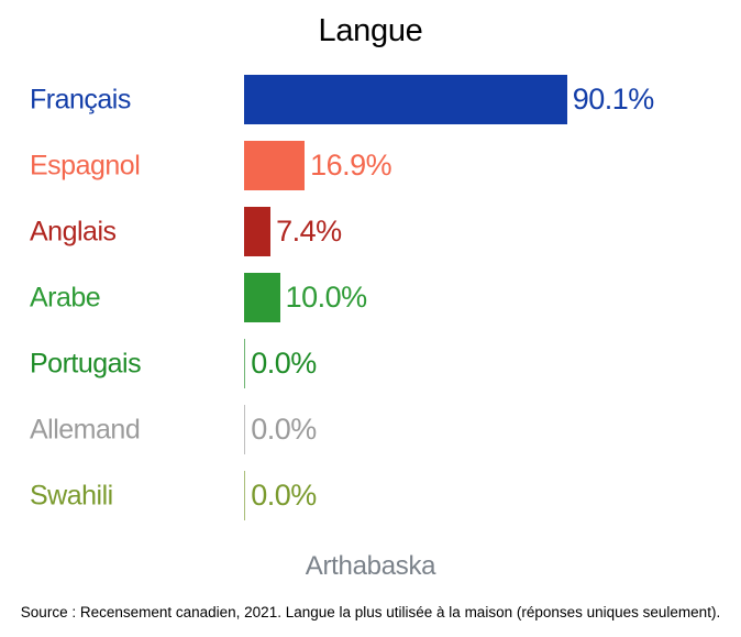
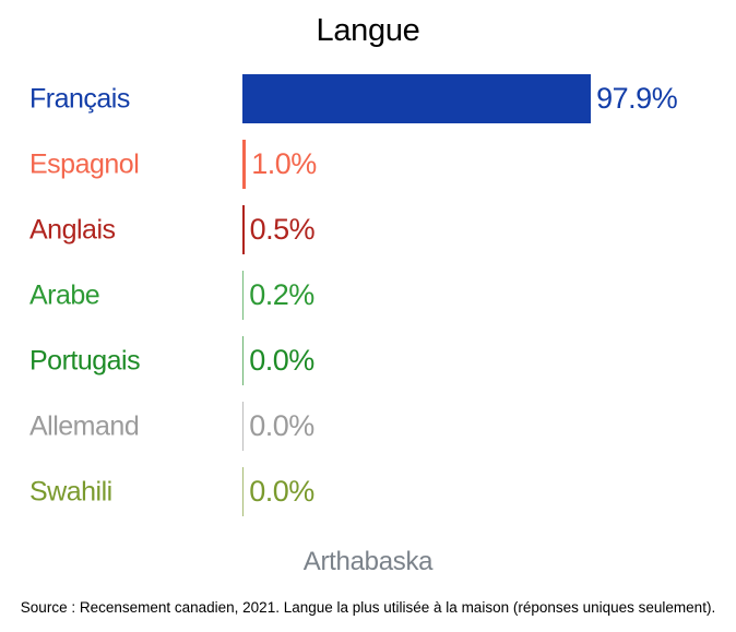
Français: 90.1% -> 97.9%
Espagnol: 16.9% -> 1.0%
Anglais: 7.4% -> 0.5%
Arabe: 10.0% -> 0.2%
